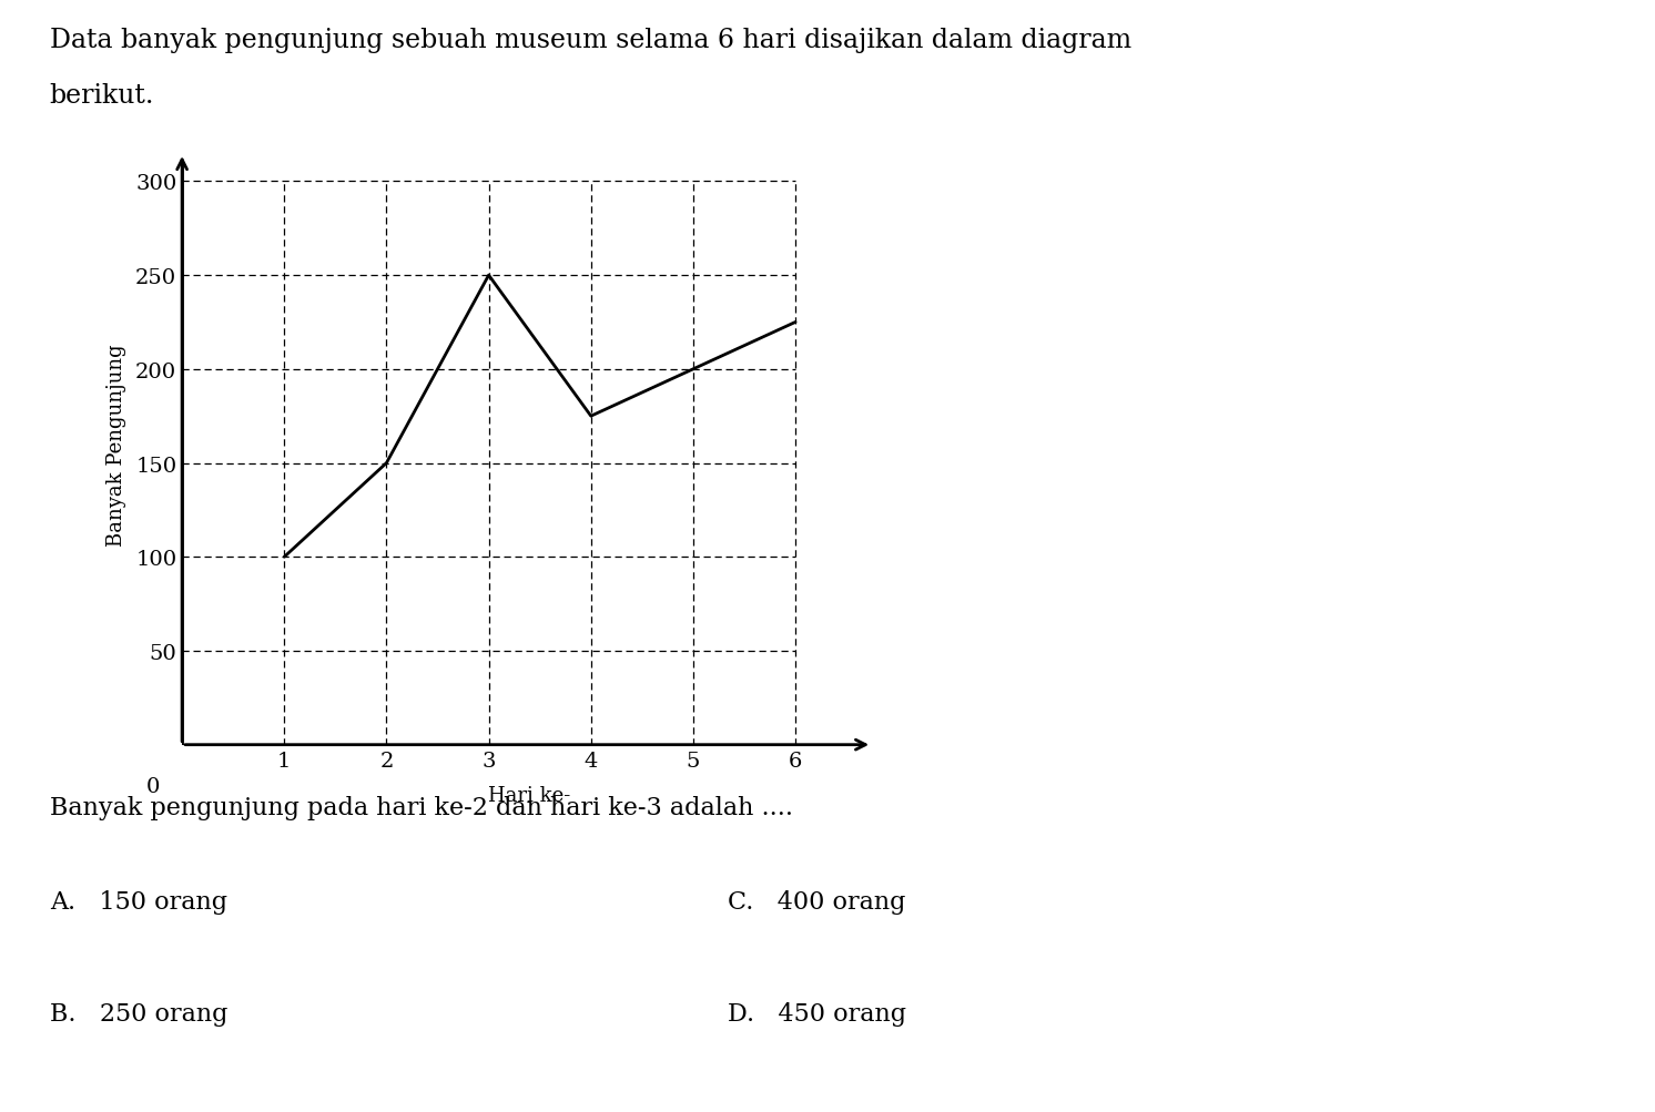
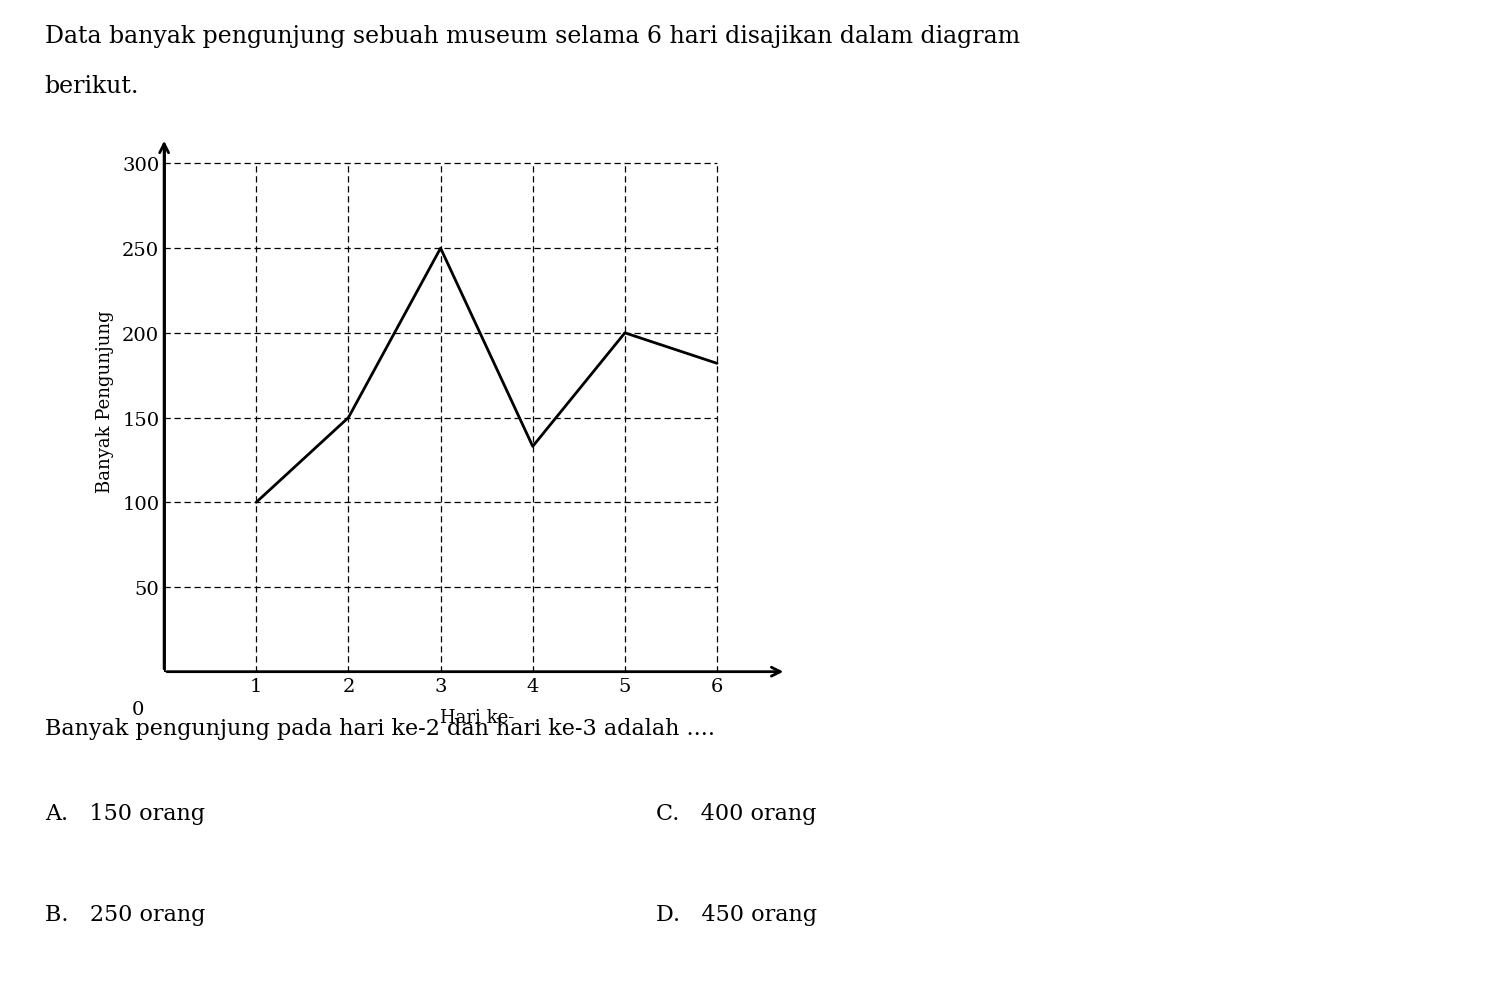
4: 175 -> 133
6: 225 -> 182
